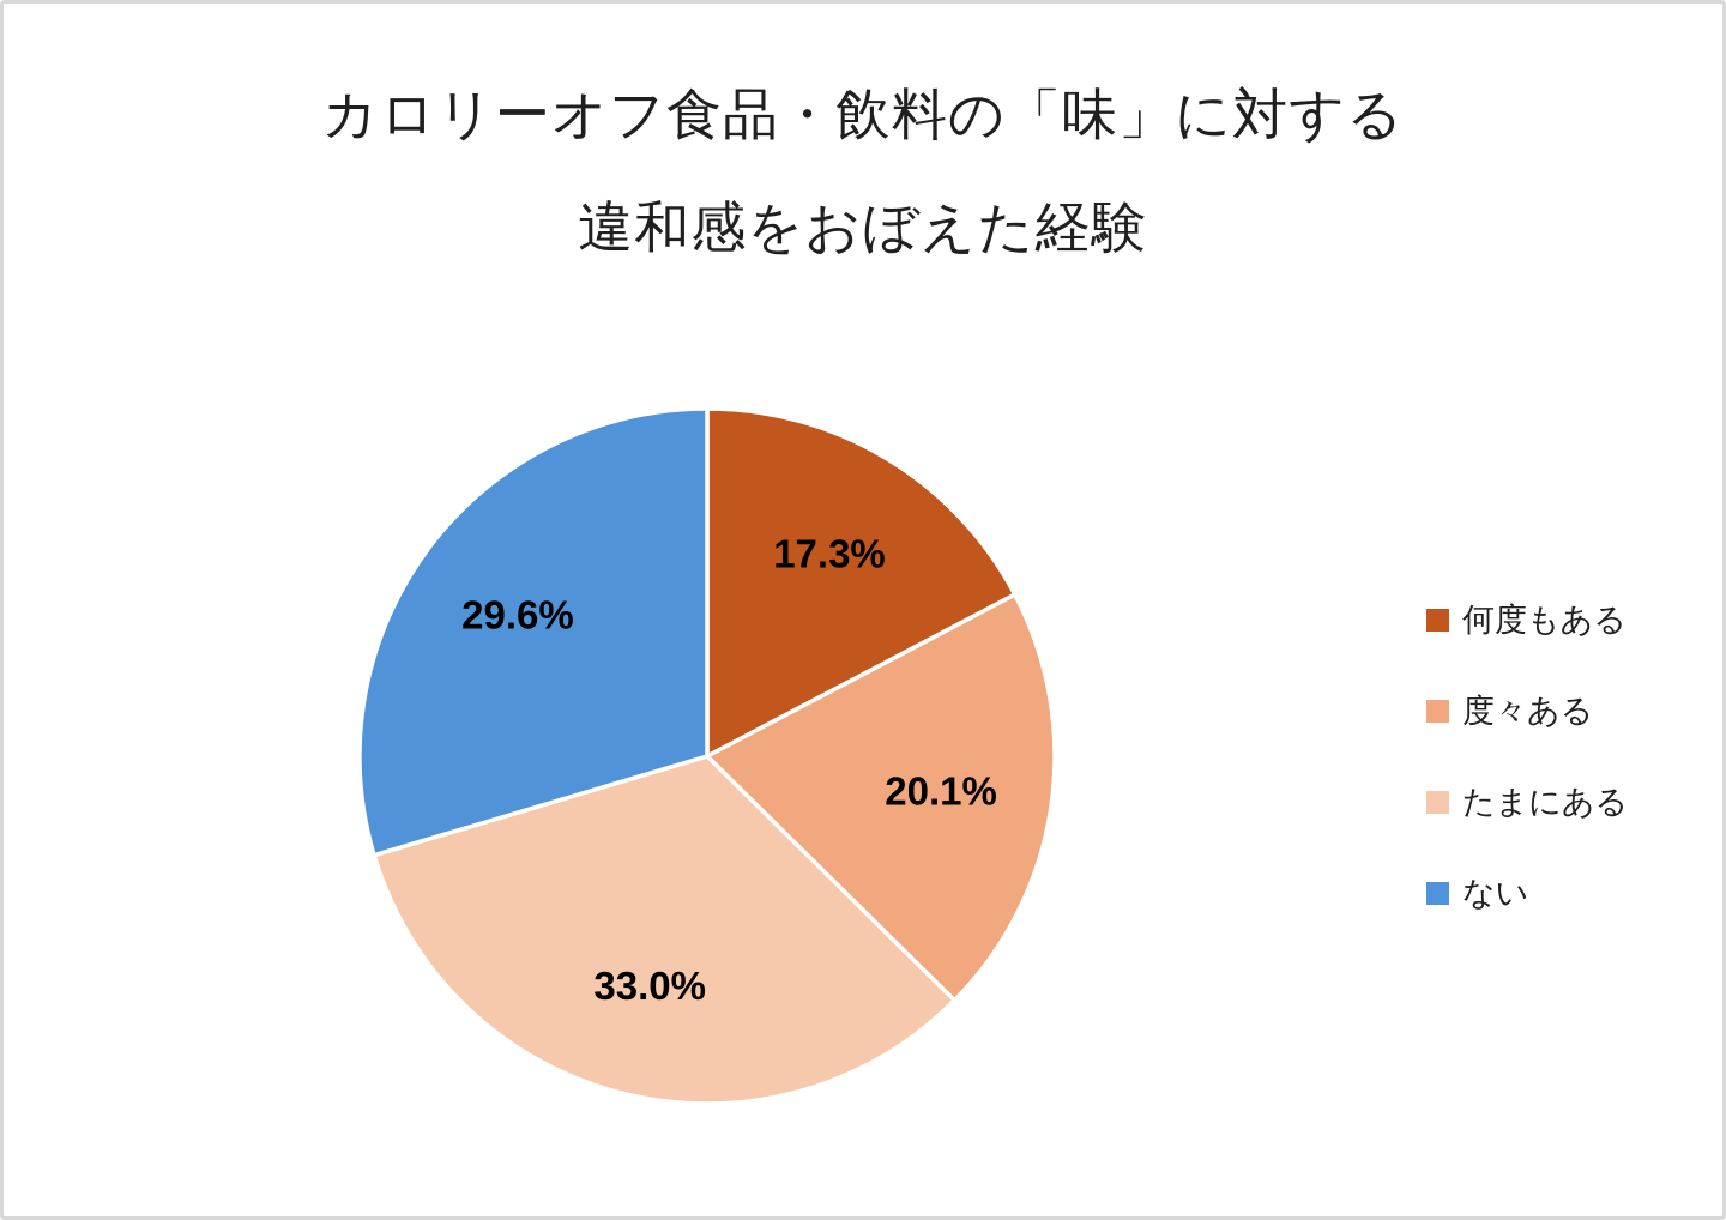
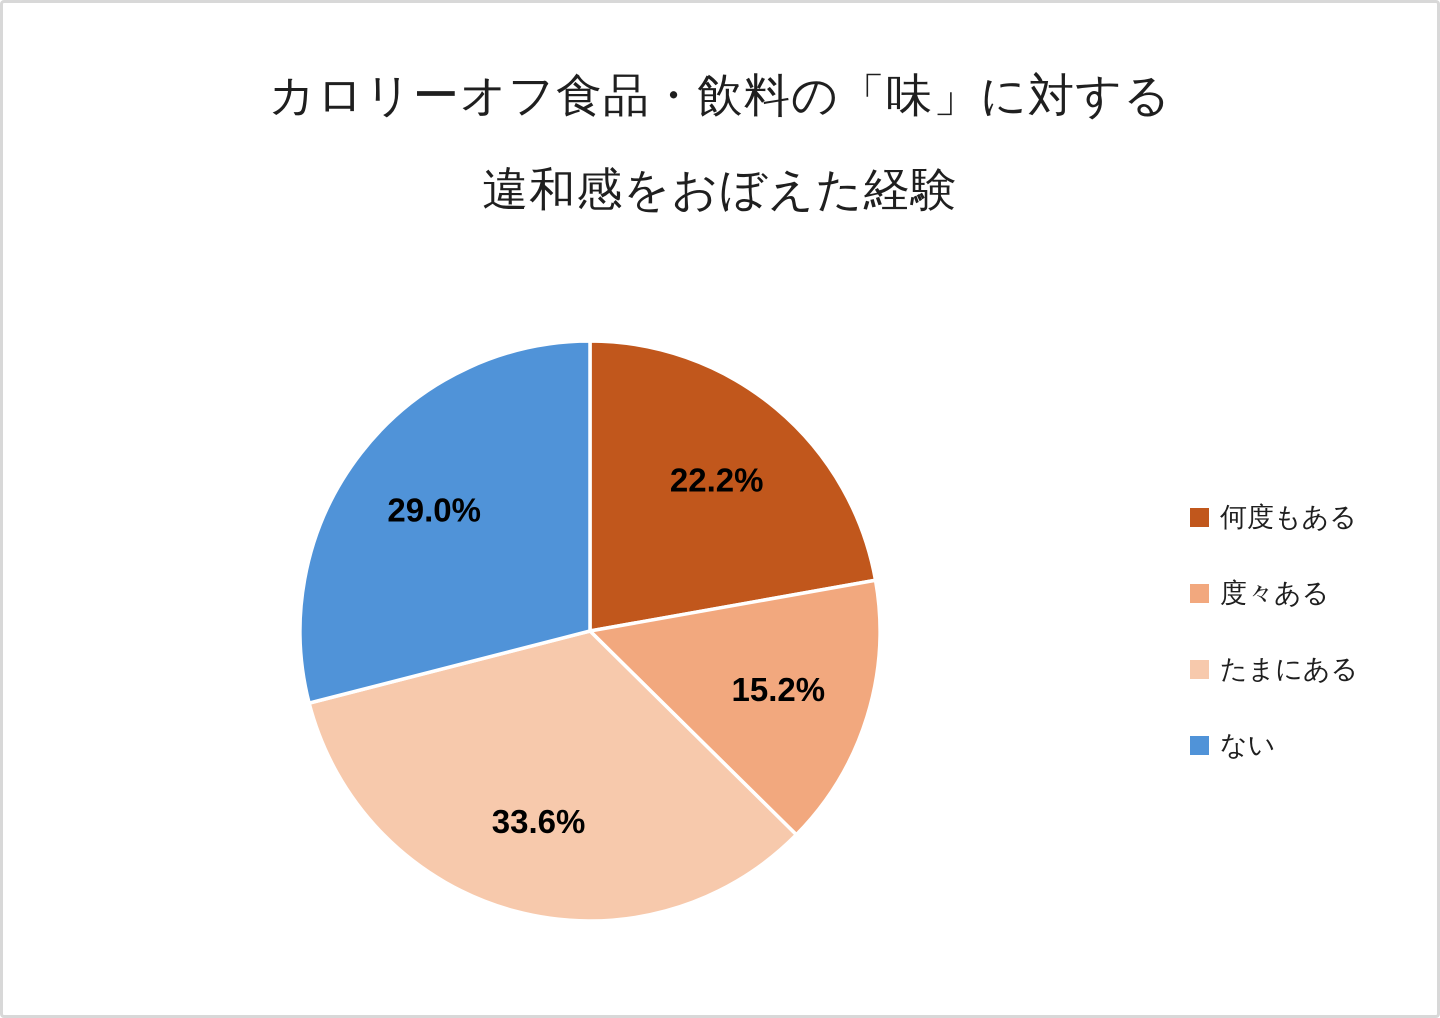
何度もある: 17.3% -> 22.2%
度々ある: 20.1% -> 15.2%
たまにある: 33.0% -> 33.6%
ない: 29.6% -> 29.0%
